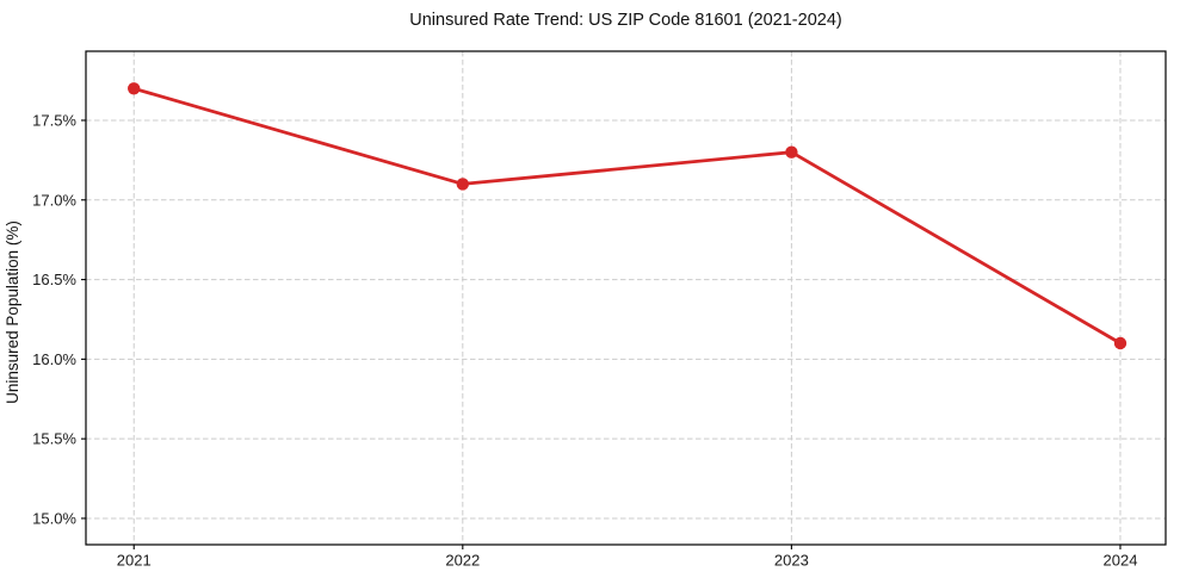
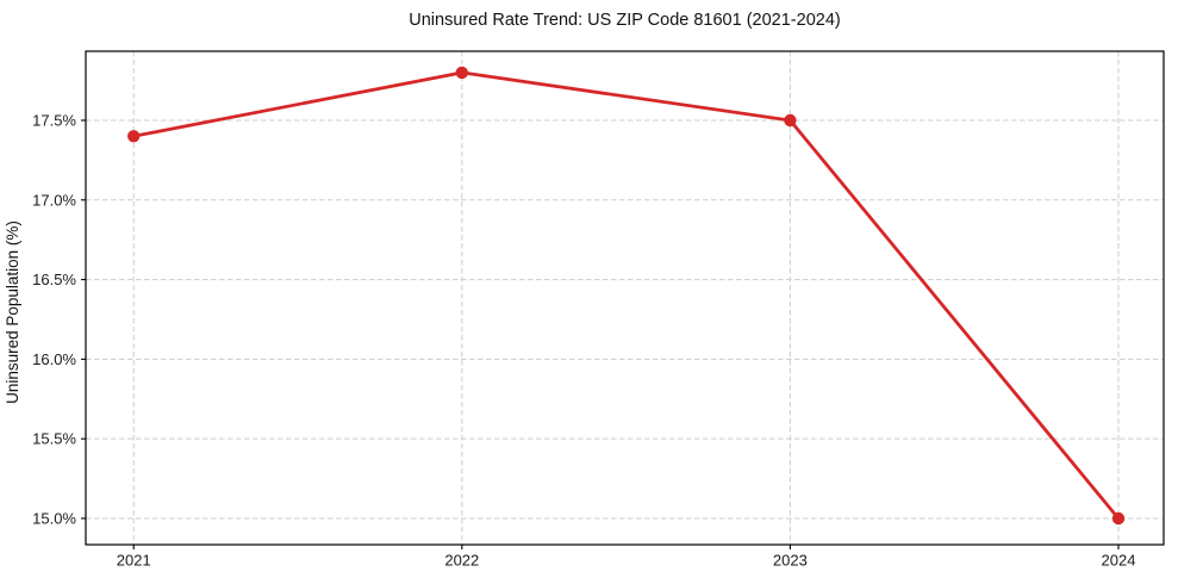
2021: 17.7% -> 17.4%
2022: 17.1% -> 17.8%
2023: 17.3% -> 17.5%
2024: 16.1% -> 15.0%
